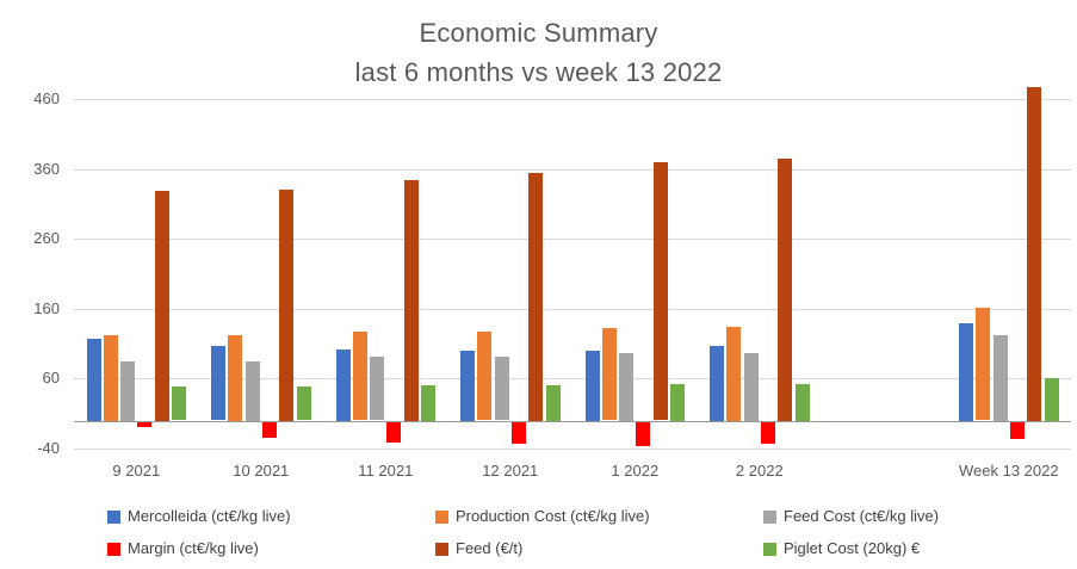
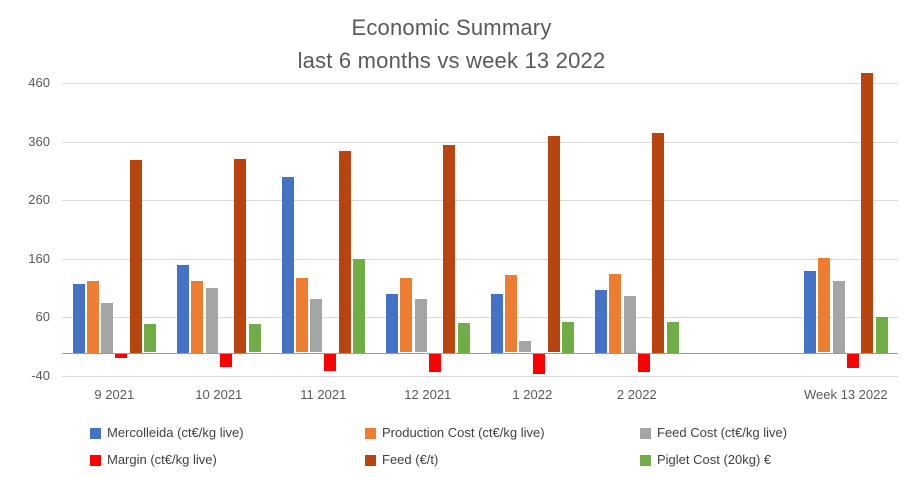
Mercolleida (ct€/kg live)/10 2021: 110 -> 150
Feed Cost (ct€/kg live)/10 2021: 80 -> 110
Mercolleida (ct€/kg live)/11 2021: 100 -> 300
Piglet Cost (20kg) €/11 2021: 50 -> 160
Feed Cost (ct€/kg live)/1 2022: 100 -> 20
